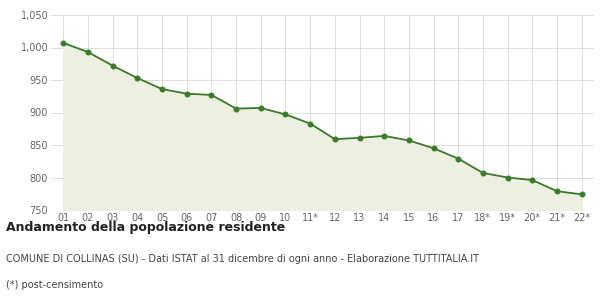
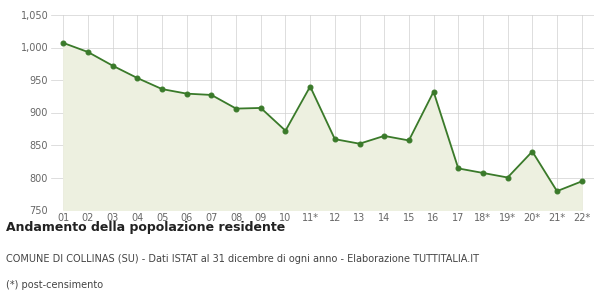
10: 897 -> 872
11*: 883 -> 940
13: 861 -> 852
16: 845 -> 932
17: 829 -> 814
20*: 796 -> 840
22*: 774 -> 794
